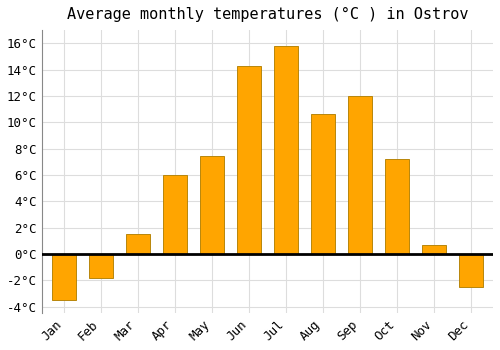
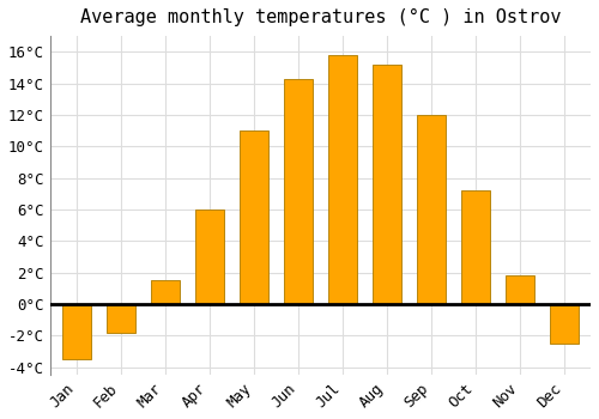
May: 7.4°C -> 11.0°C
Aug: 10.6°C -> 15.2°C
Nov: 0.7°C -> 1.8°C
